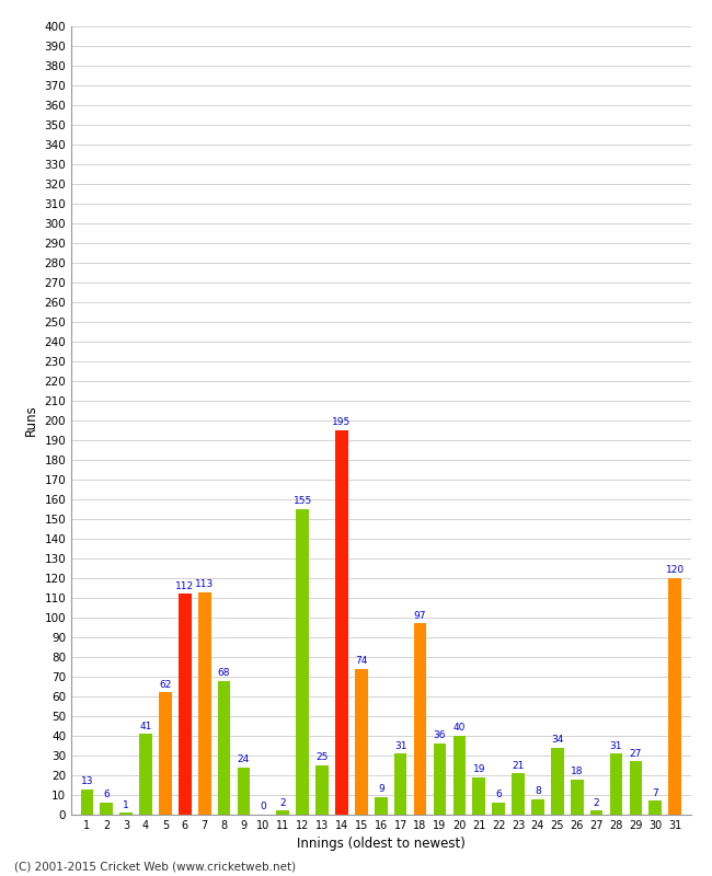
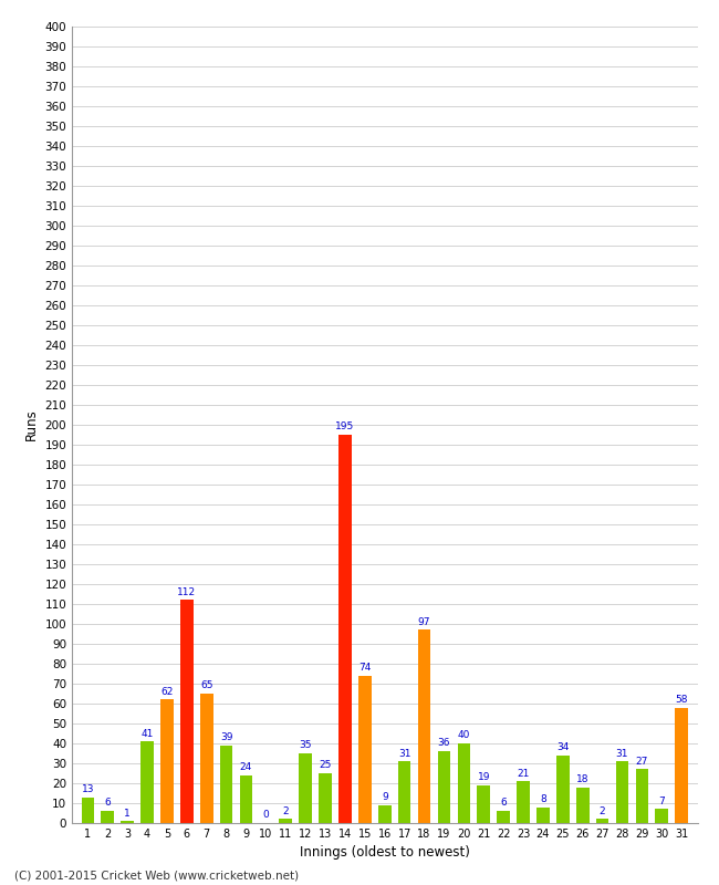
7: 113 -> 65
8: 68 -> 39
12: 155 -> 35
31: 120 -> 58
